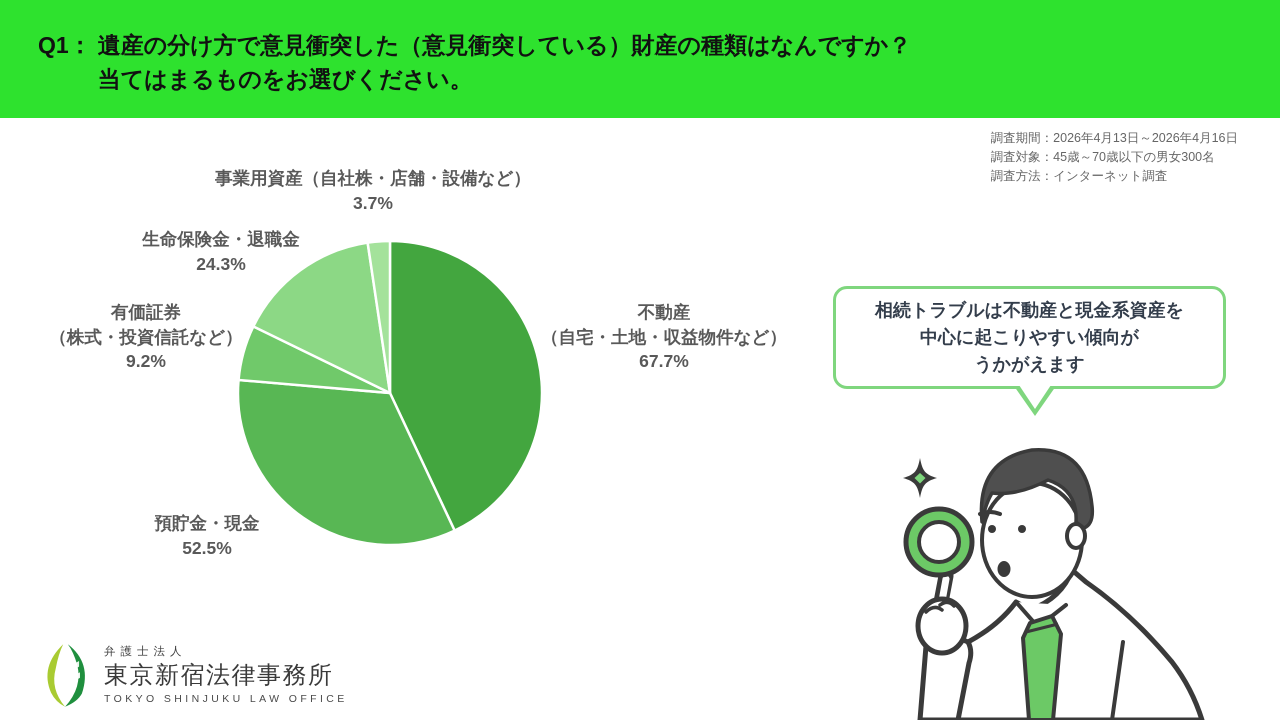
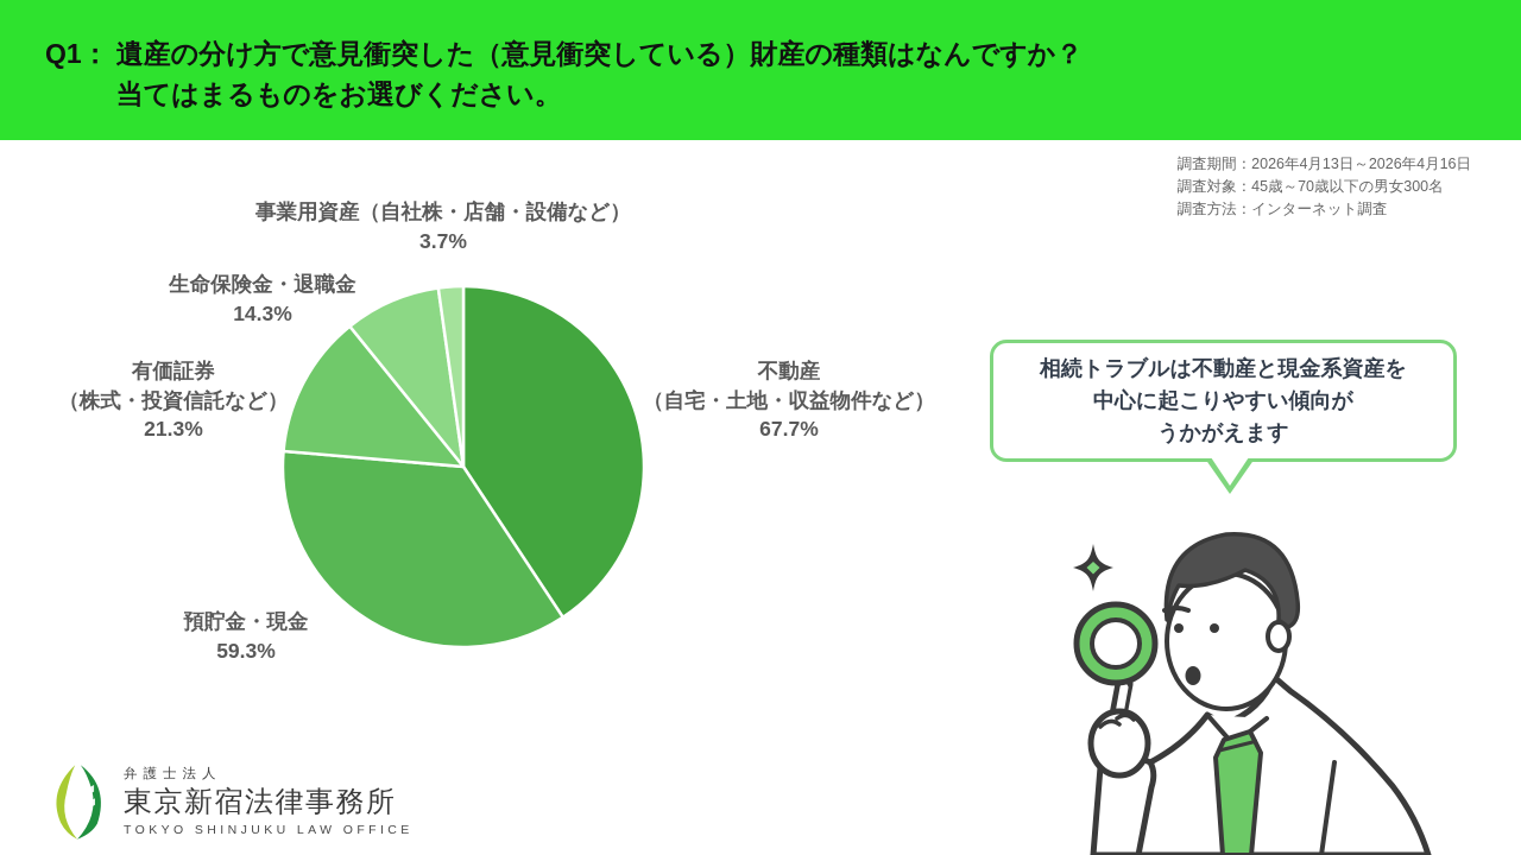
預貯金・現金: 52.5% -> 59.3%
有価証券: 9.2% -> 21.3%
生命保険金・退職金: 24.3% -> 14.3%
